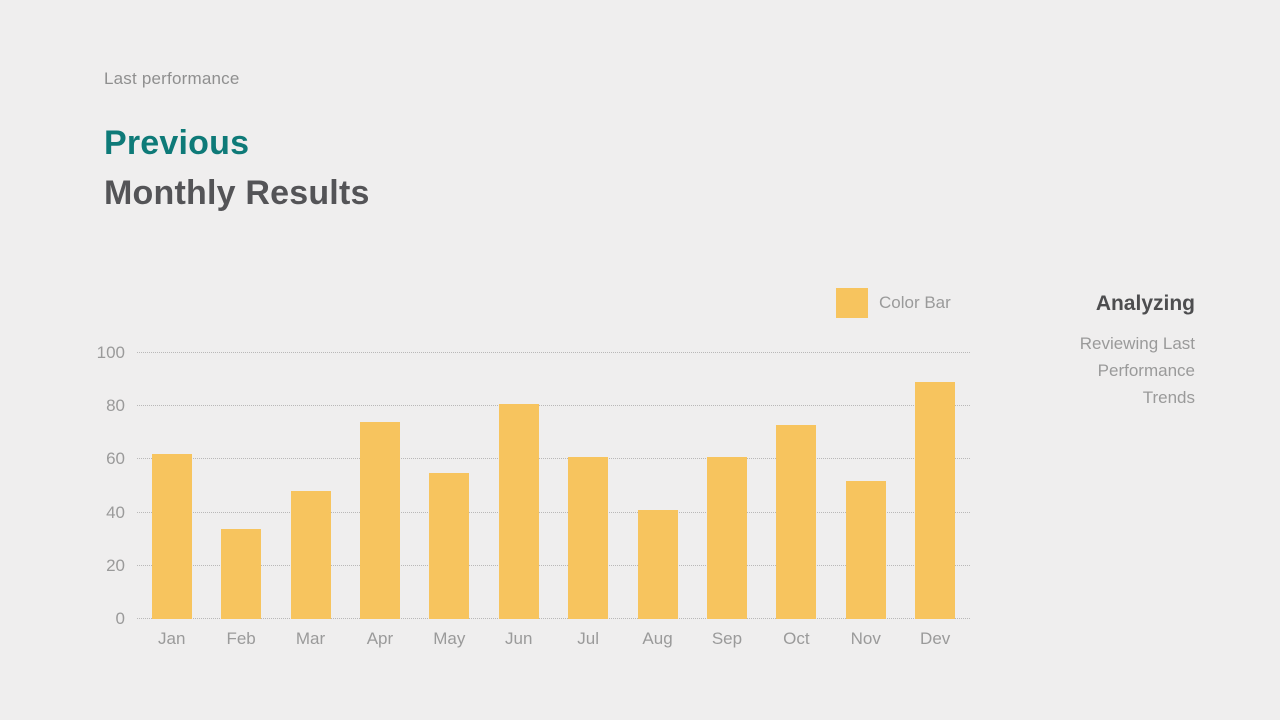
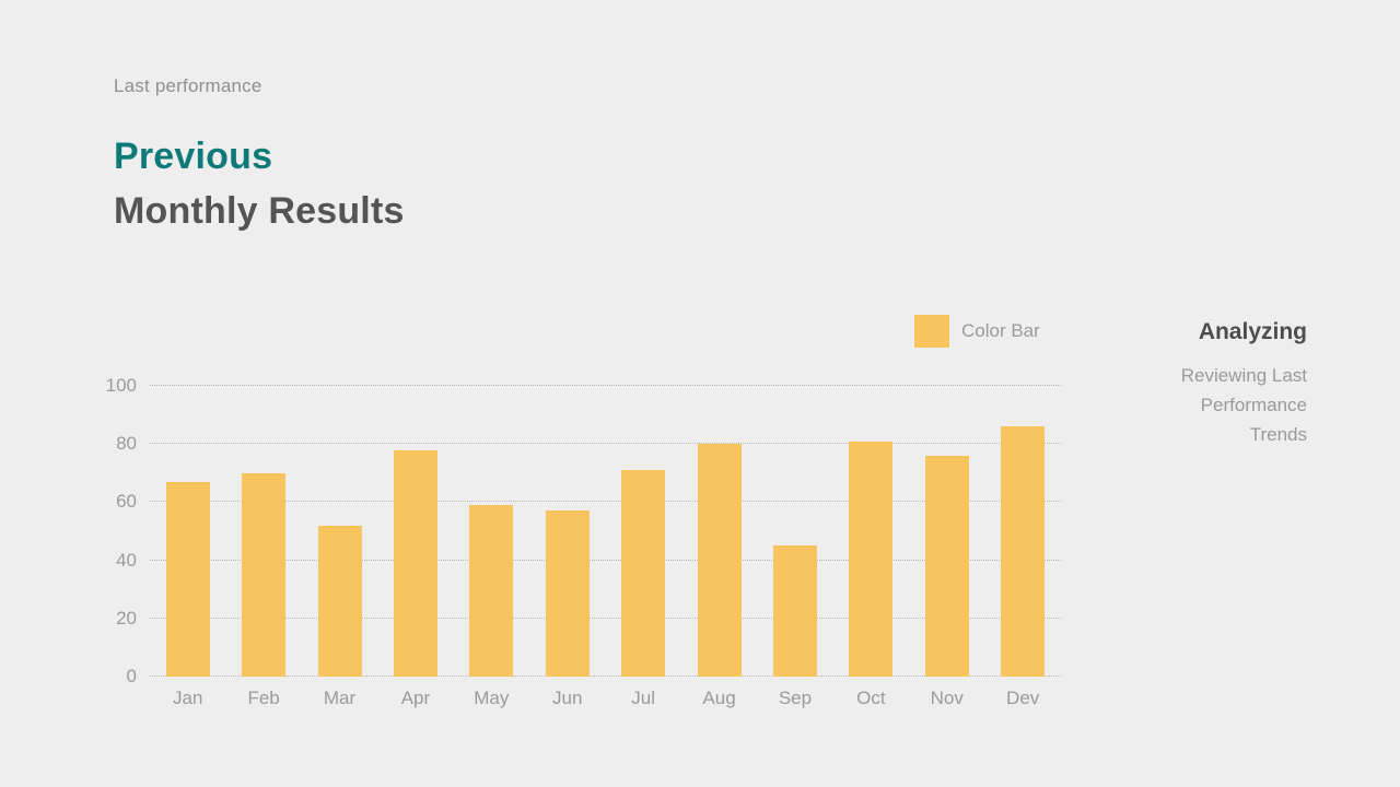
Jan: 62 -> 67
Feb: 34 -> 70
Mar: 48 -> 52
Apr: 74 -> 78
May: 55 -> 59
Jun: 81 -> 57
Jul: 61 -> 71
Aug: 41 -> 80
Sep: 61 -> 45
Oct: 73 -> 81
Nov: 52 -> 76
Dev: 89 -> 86
